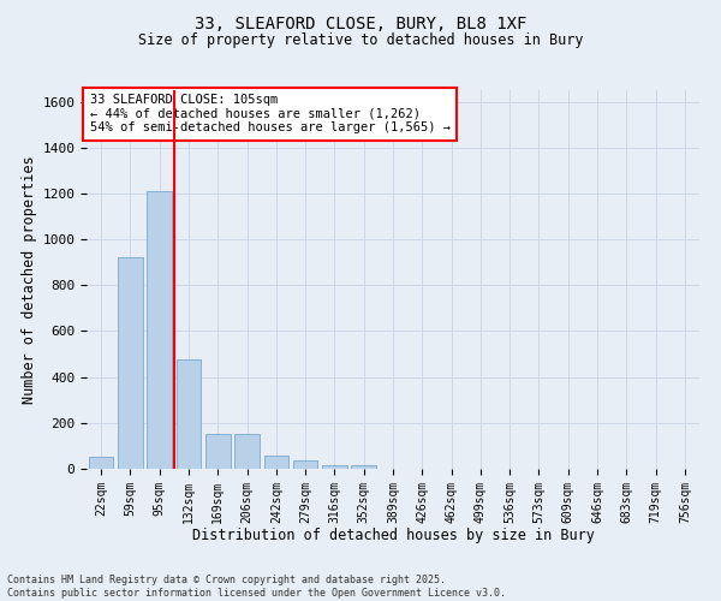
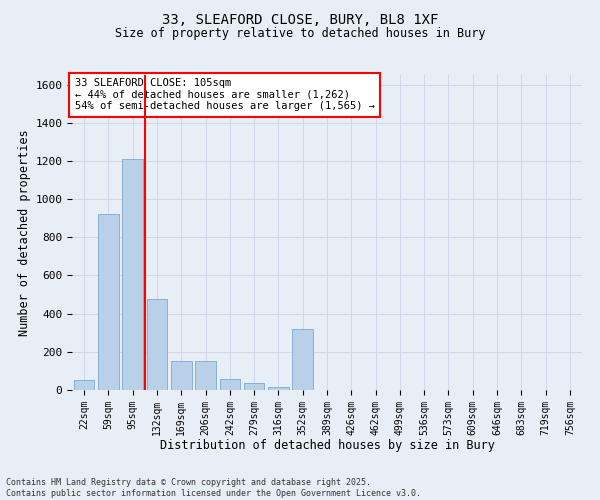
352sqm: 20 -> 320
